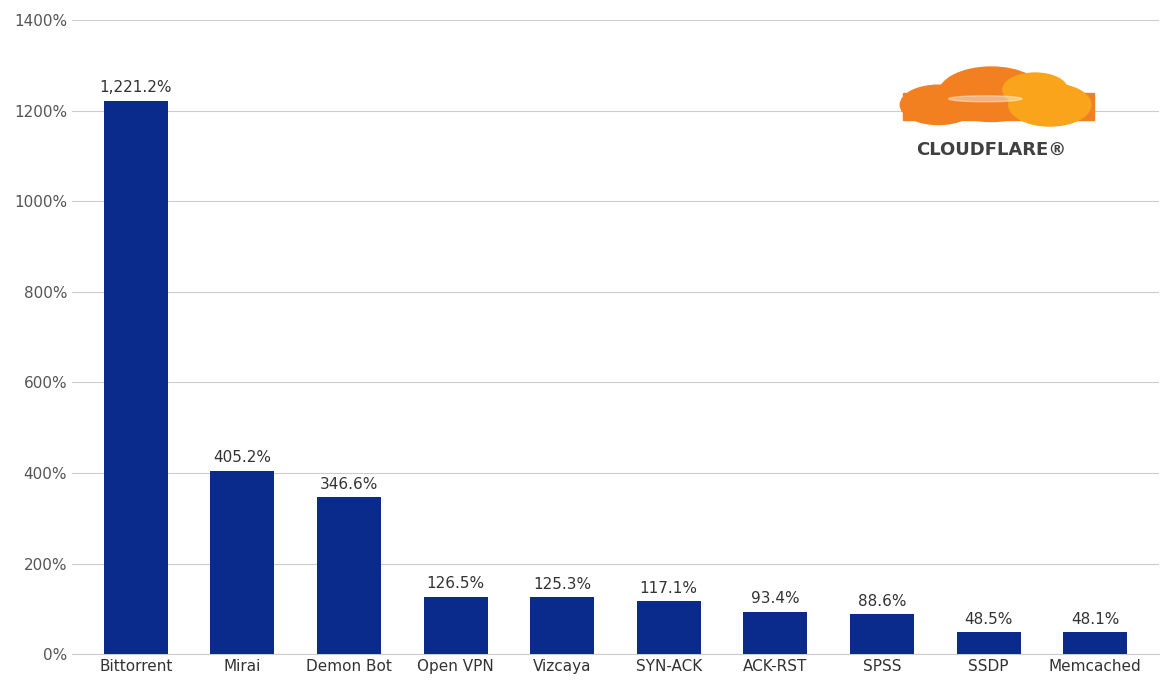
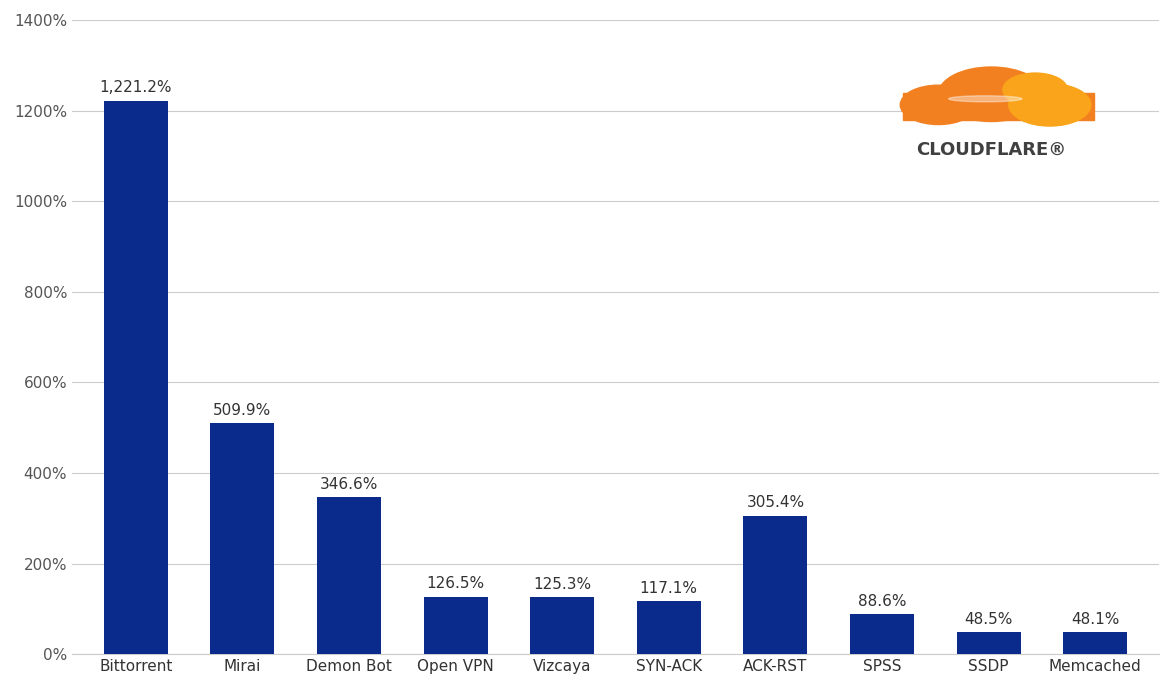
Mirai: 405.2% -> 509.9%
ACK-RST: 93.4% -> 305.4%
